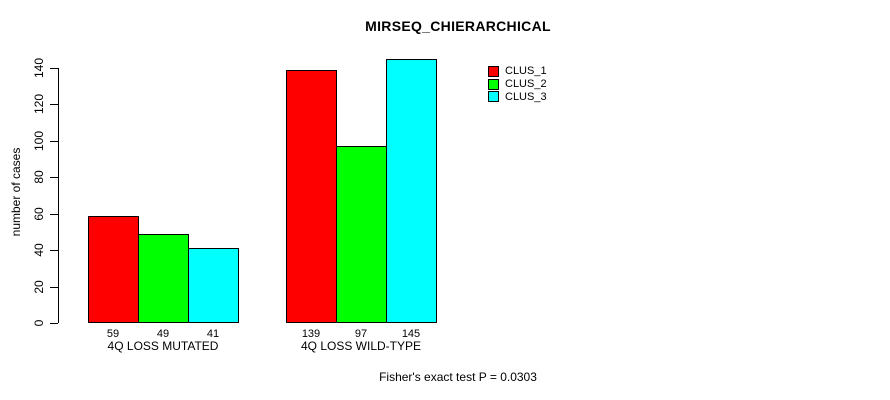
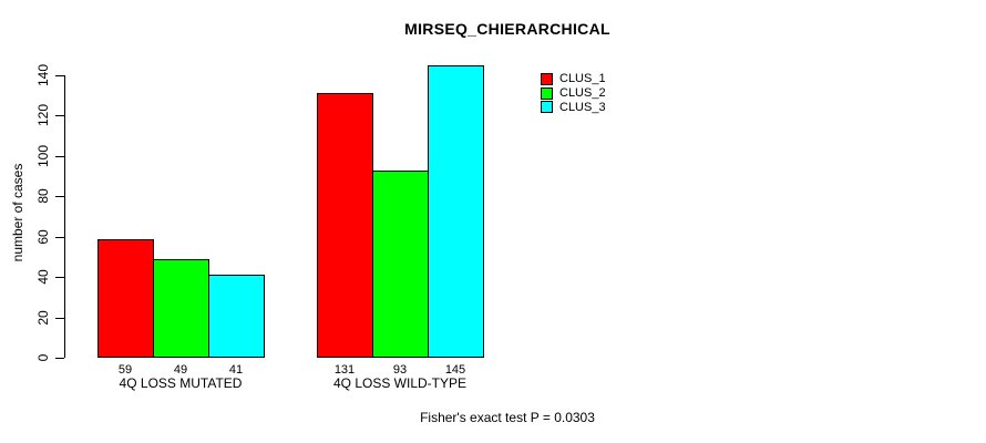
CLUS_1/4Q LOSS WILD-TYPE: 139 -> 131
CLUS_2/4Q LOSS WILD-TYPE: 97 -> 93
